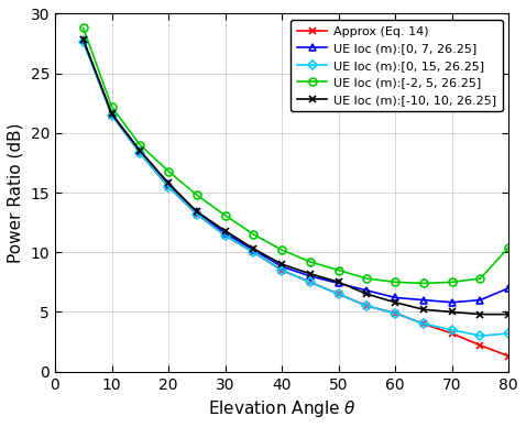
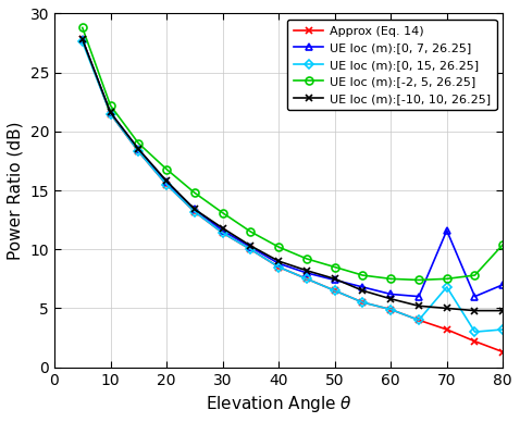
UE loc (m):[0, 7, 26.25]/70: 5.8 -> 11.6
UE loc (m):[0, 15, 26.25]/70: 3.5 -> 6.8
